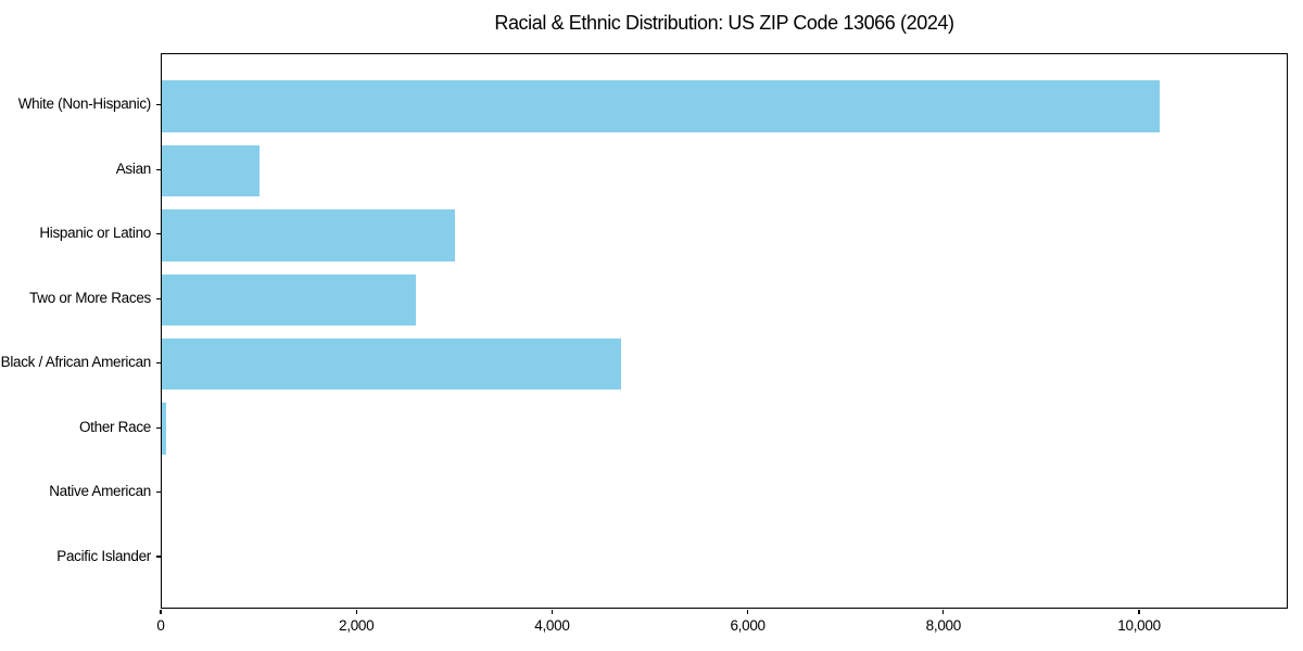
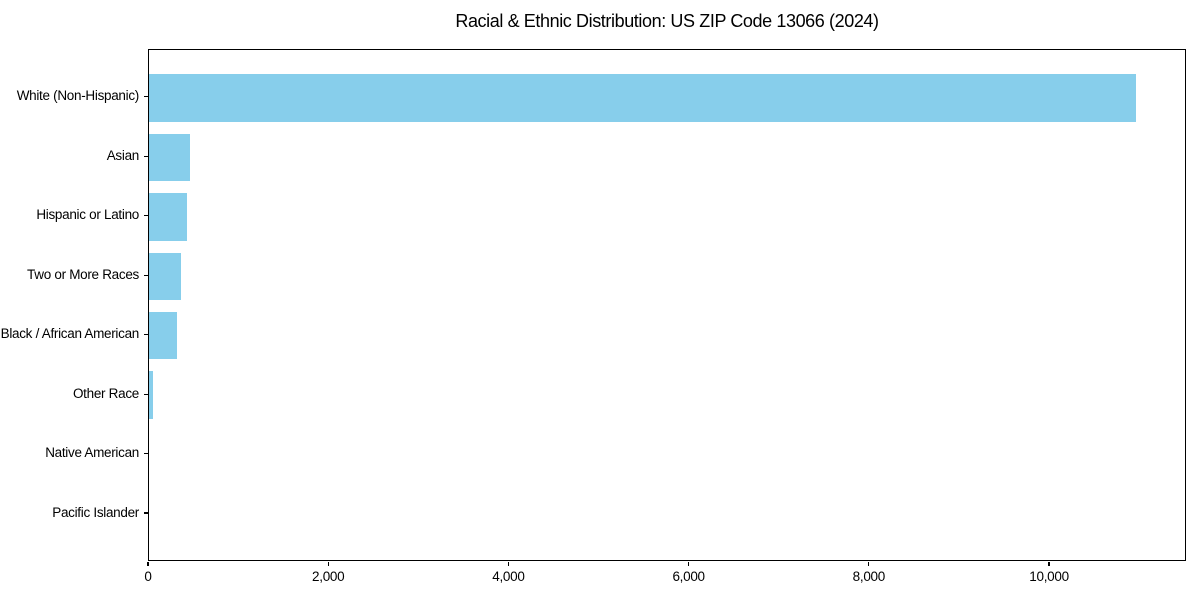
White (Non-Hispanic): 10200 -> 11000
Asian: 1000 -> 400
Hispanic or Latino: 3000 -> 400
Two or More Races: 2600 -> 400
Black / African American: 4700 -> 300
